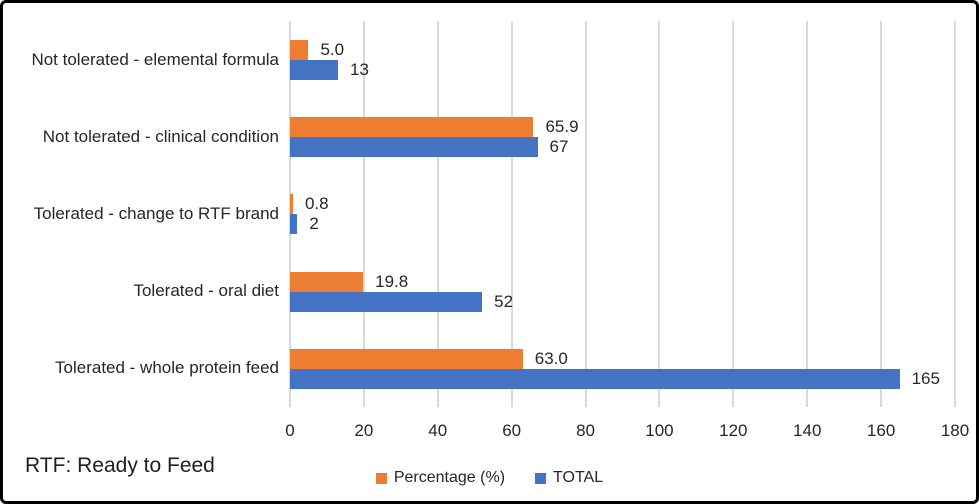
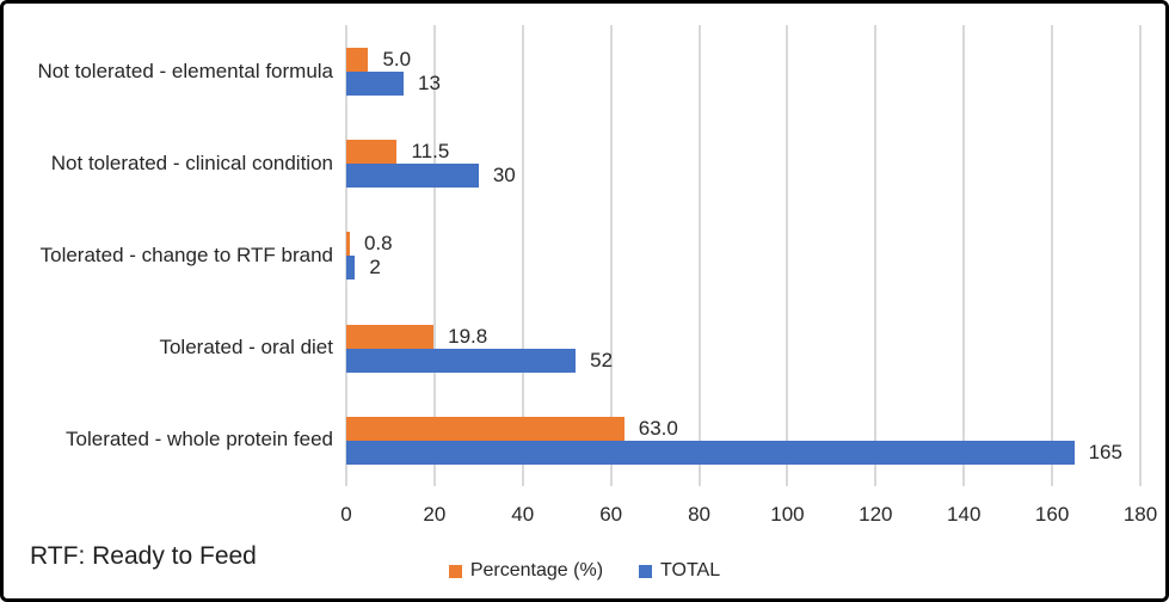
Percentage (%)/Not tolerated - clinical condition: 65.9 -> 11.5
TOTAL/Not tolerated - clinical condition: 67 -> 30
